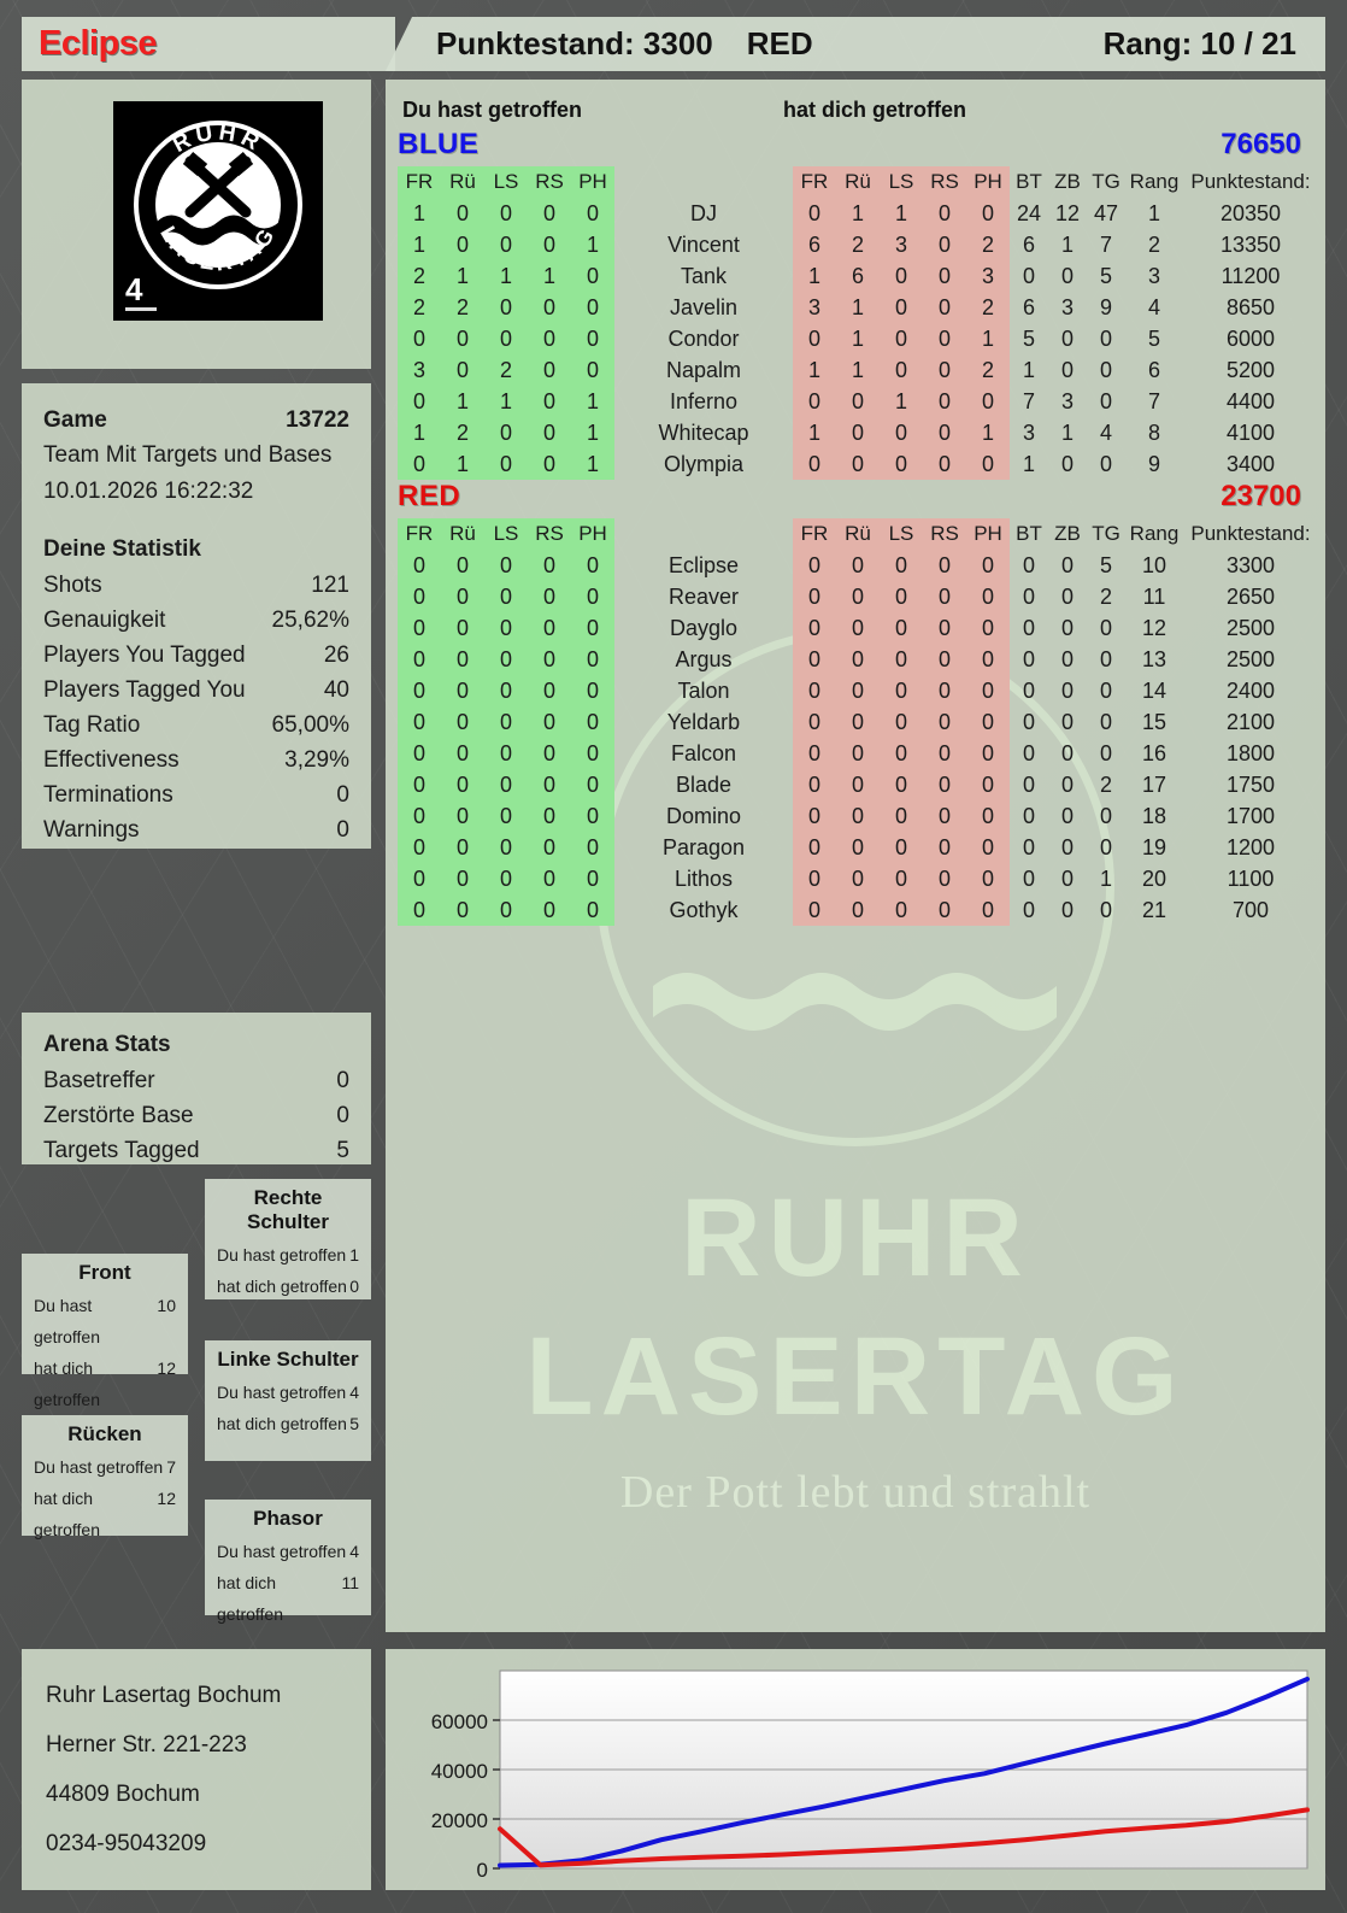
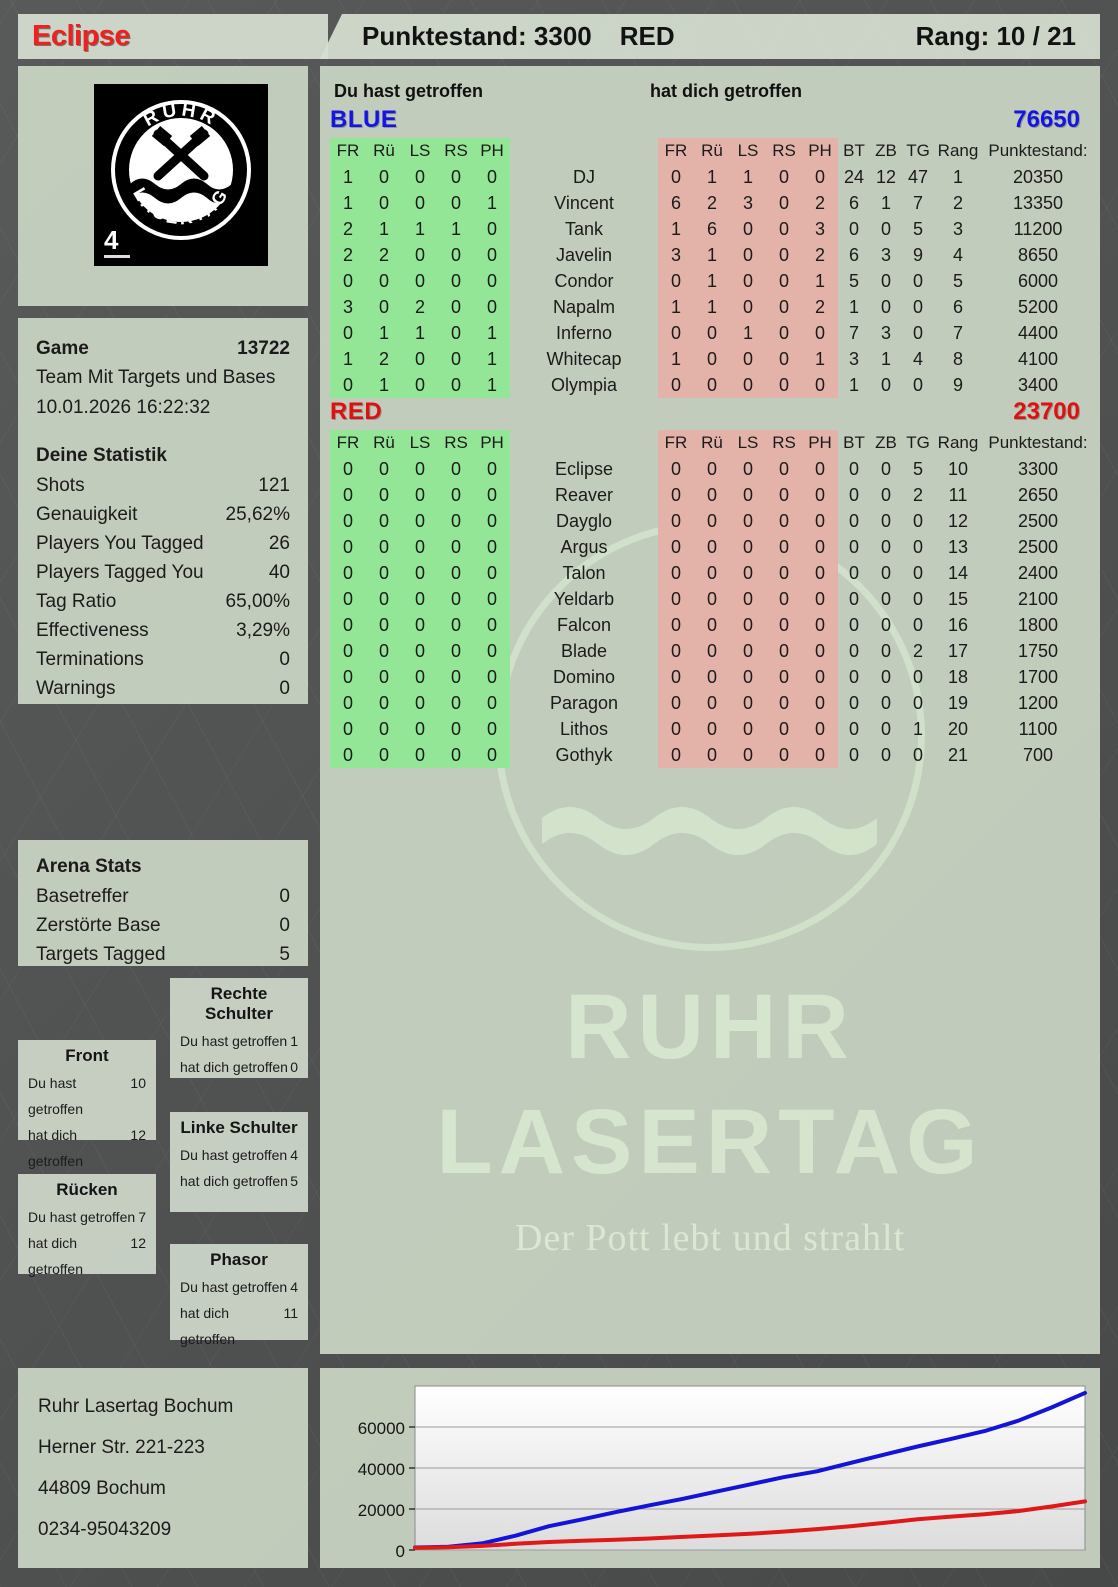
RED/0: 16000 -> 1000
